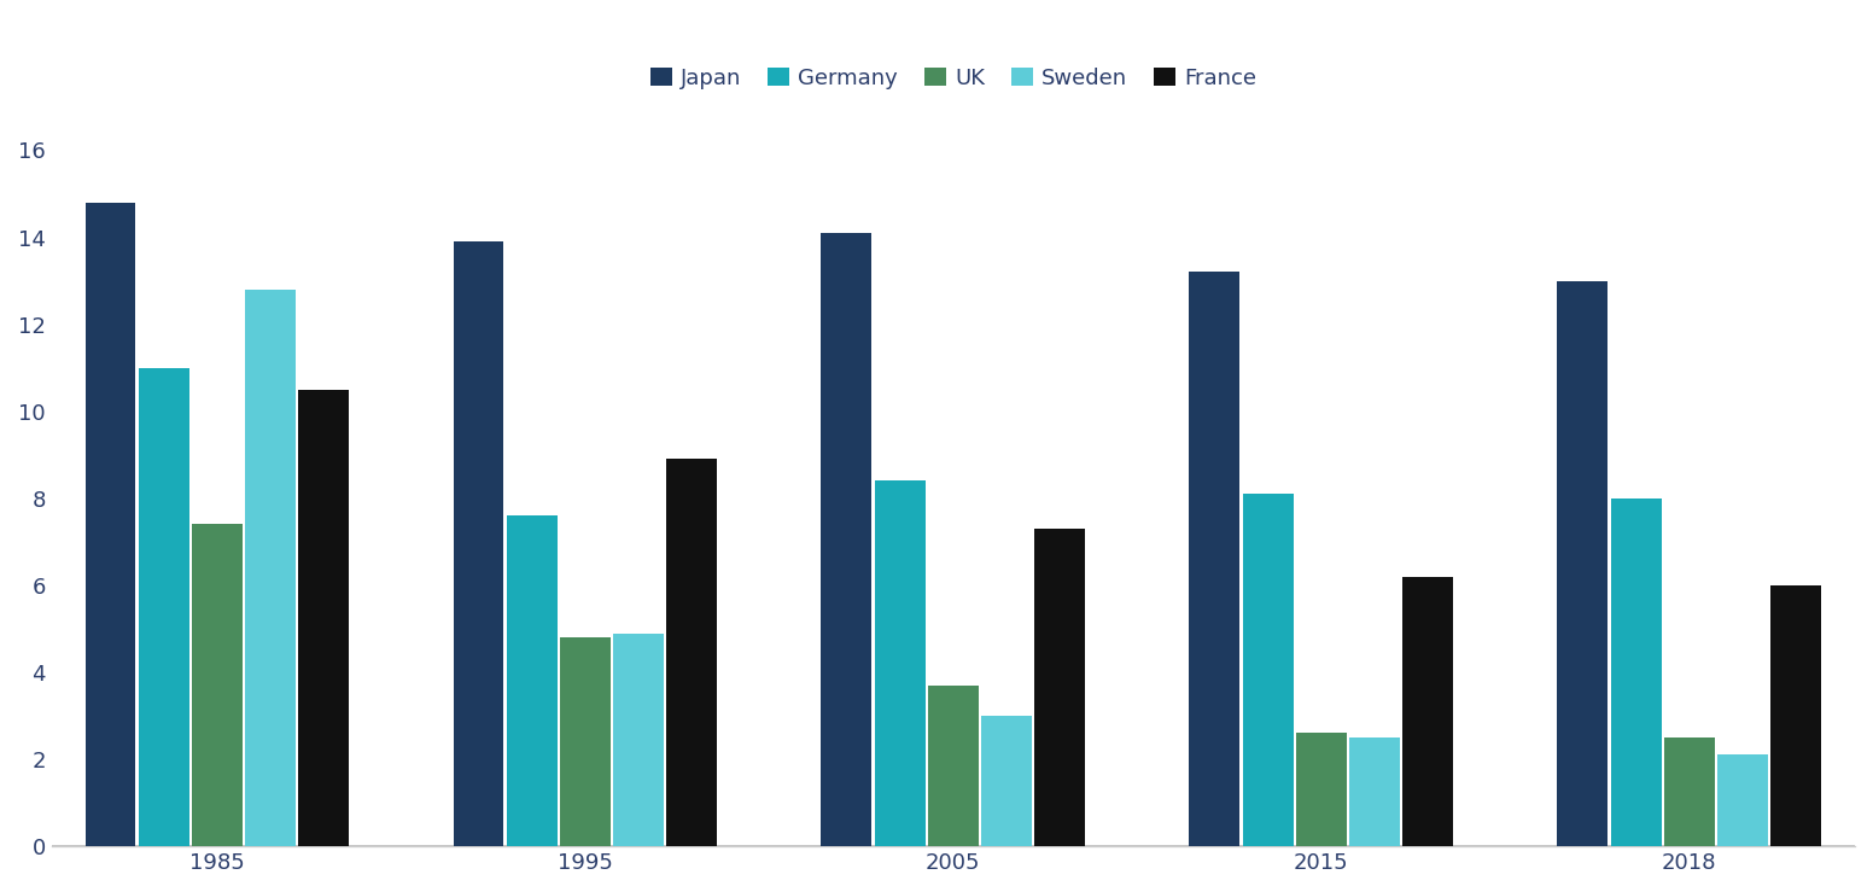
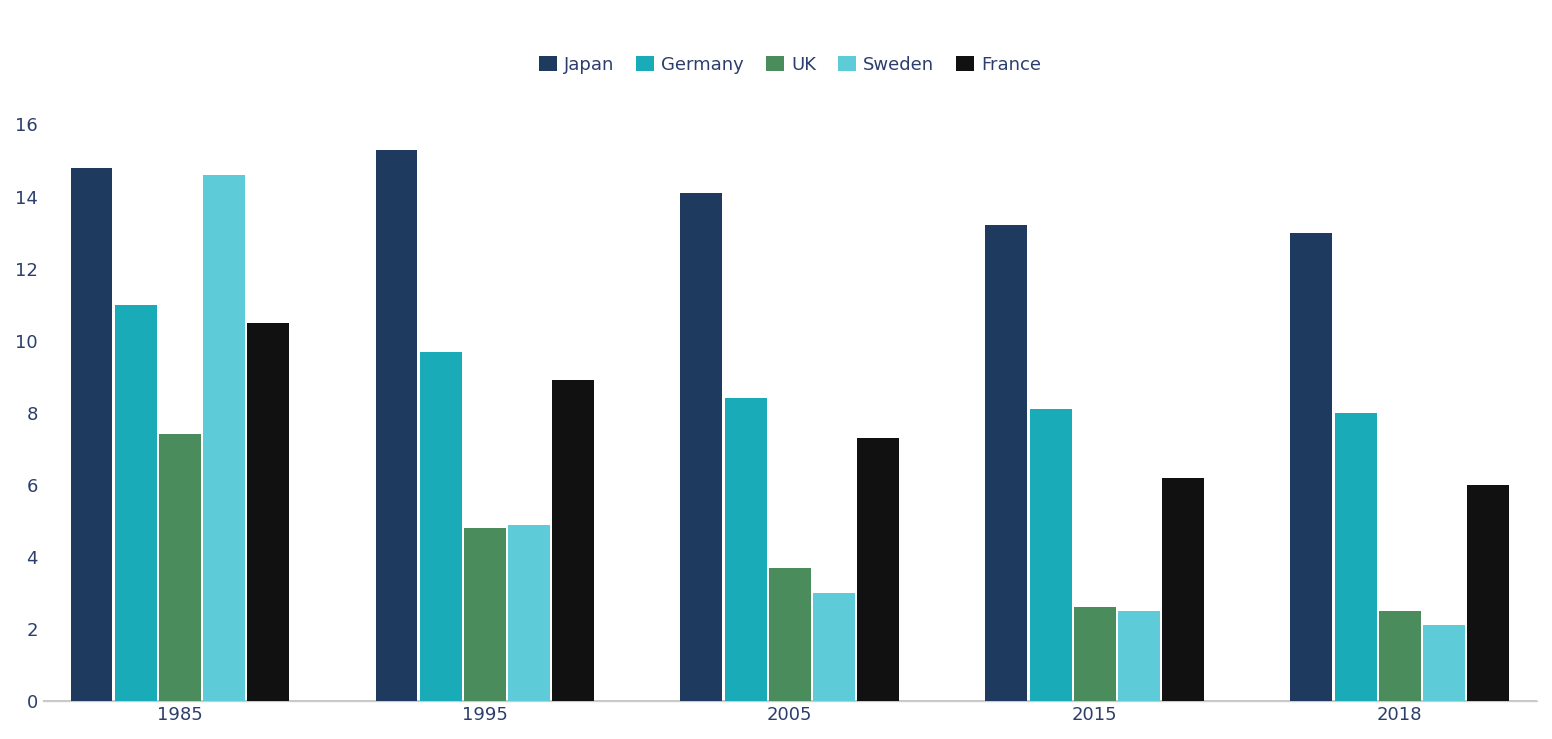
Sweden/1985: 12.8 -> 14.6
Japan/1995: 13.9 -> 15.3
Germany/1995: 7.6 -> 9.7
